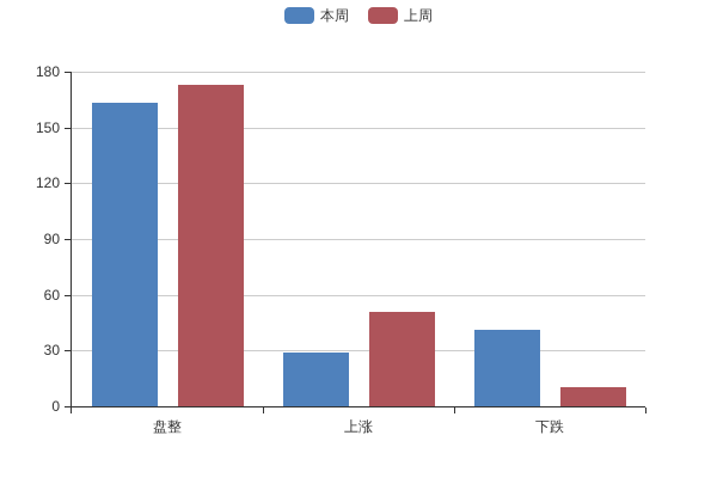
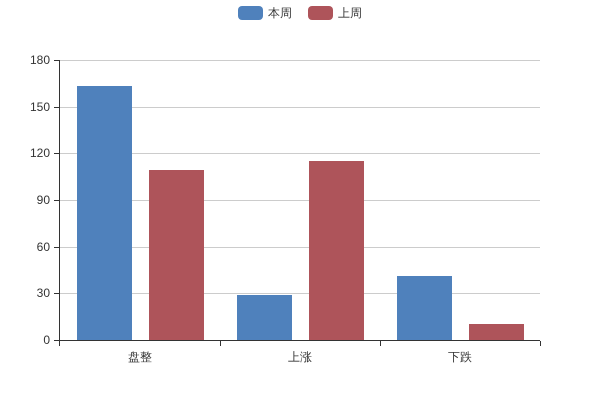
上周/盘整: 173 -> 109
上周/上涨: 51 -> 115
